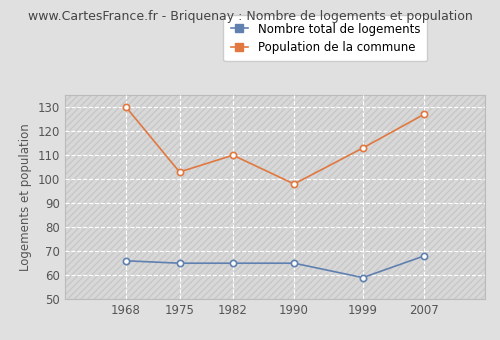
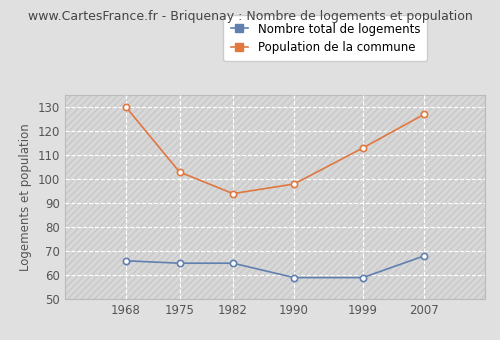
Population de la commune/1982: 110 -> 94
Nombre total de logements/1990: 65 -> 59
